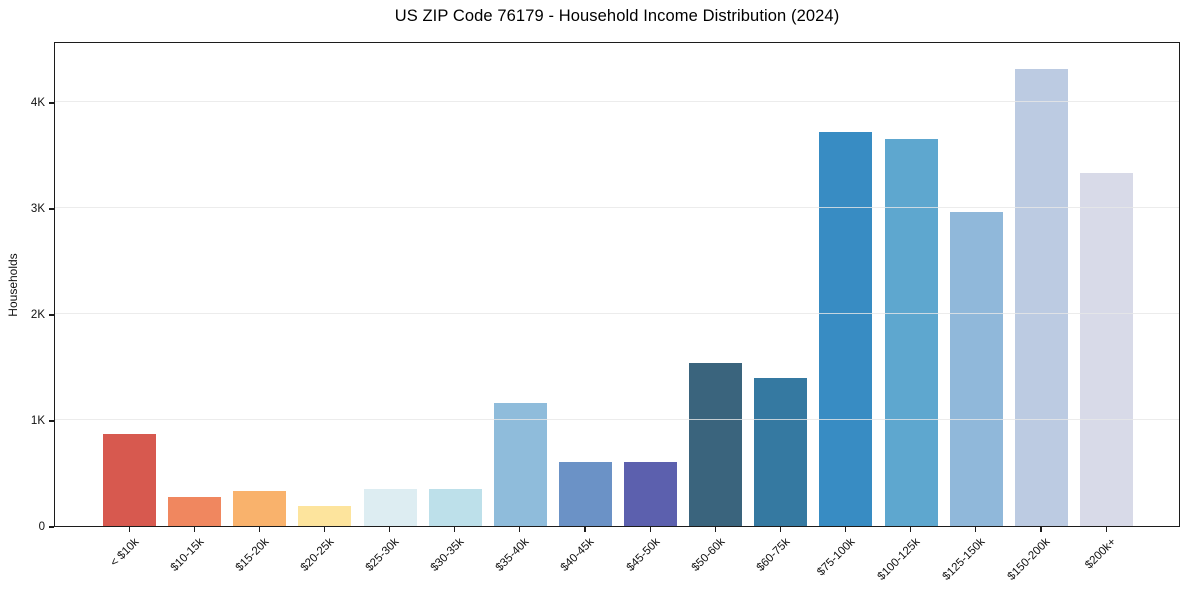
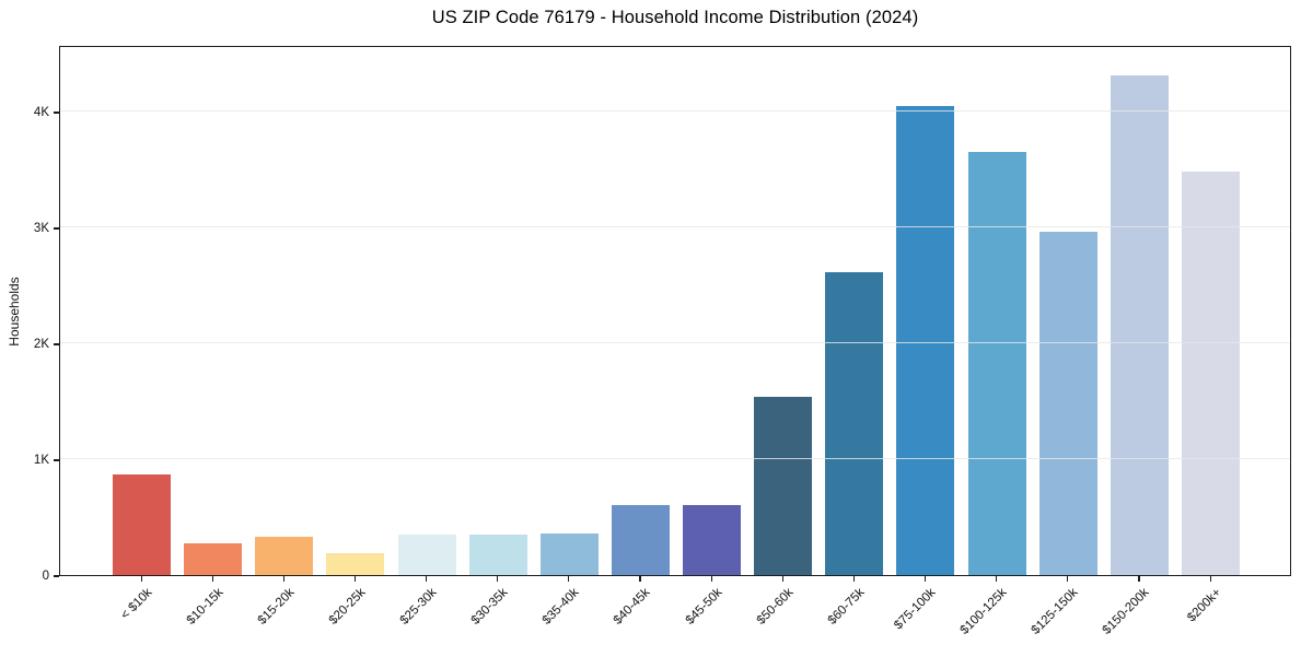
$35-40k: 1.16K -> 0.36K
$60-75k: 1.40K -> 2.61K
$75-100k: 3.72K -> 4.04K
$200k+: 3.33K -> 3.48K
